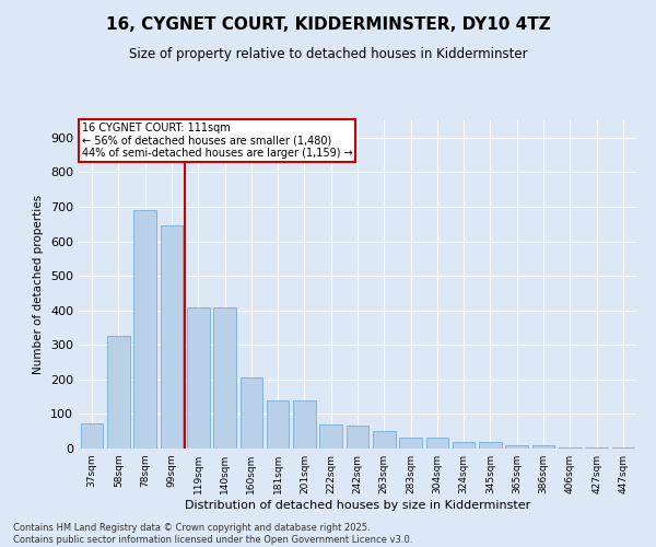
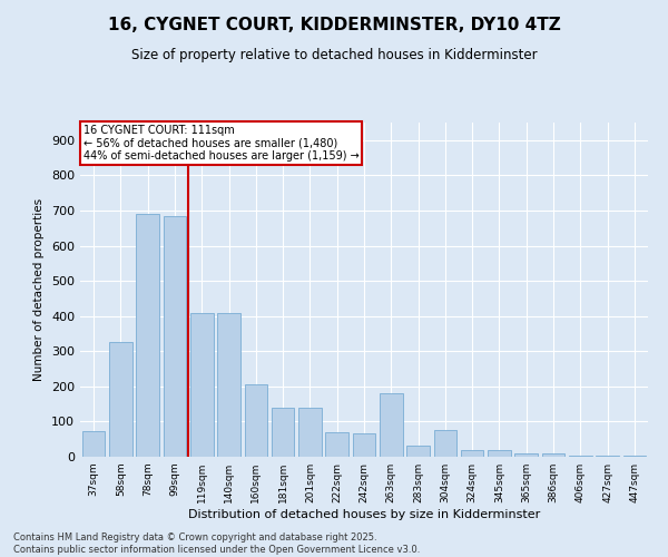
99sqm: 645 -> 685
263sqm: 50 -> 180
304sqm: 32 -> 75
